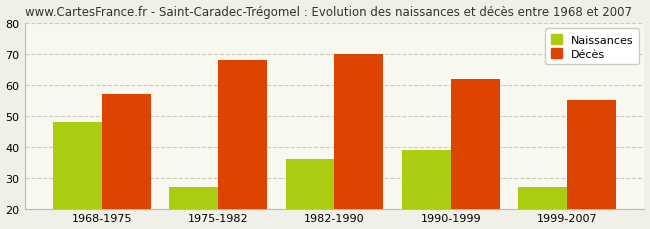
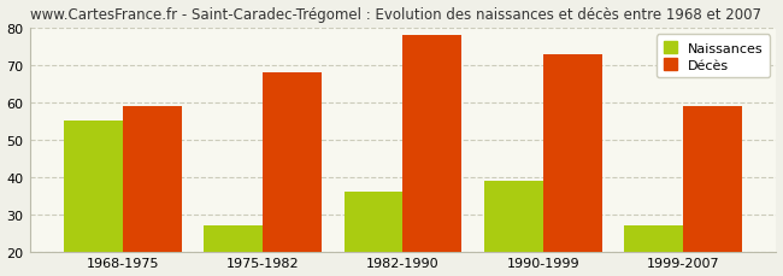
Naissances/1968-1975: 48 -> 55
Décès/1968-1975: 57 -> 59
Décès/1982-1990: 70 -> 78
Décès/1990-1999: 62 -> 73
Décès/1999-2007: 55 -> 59
